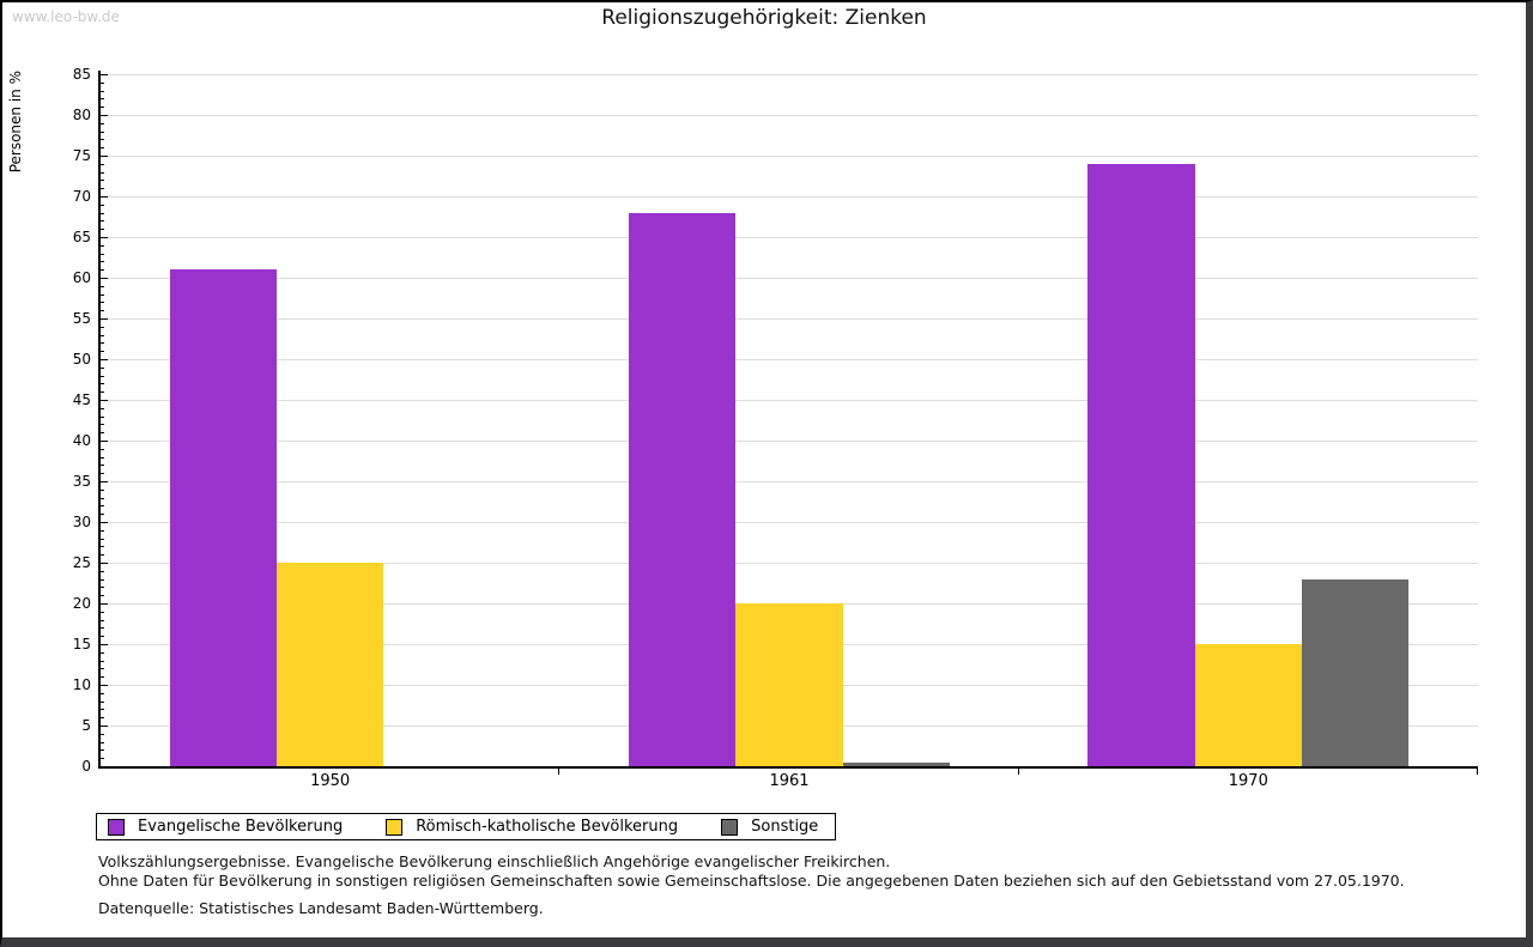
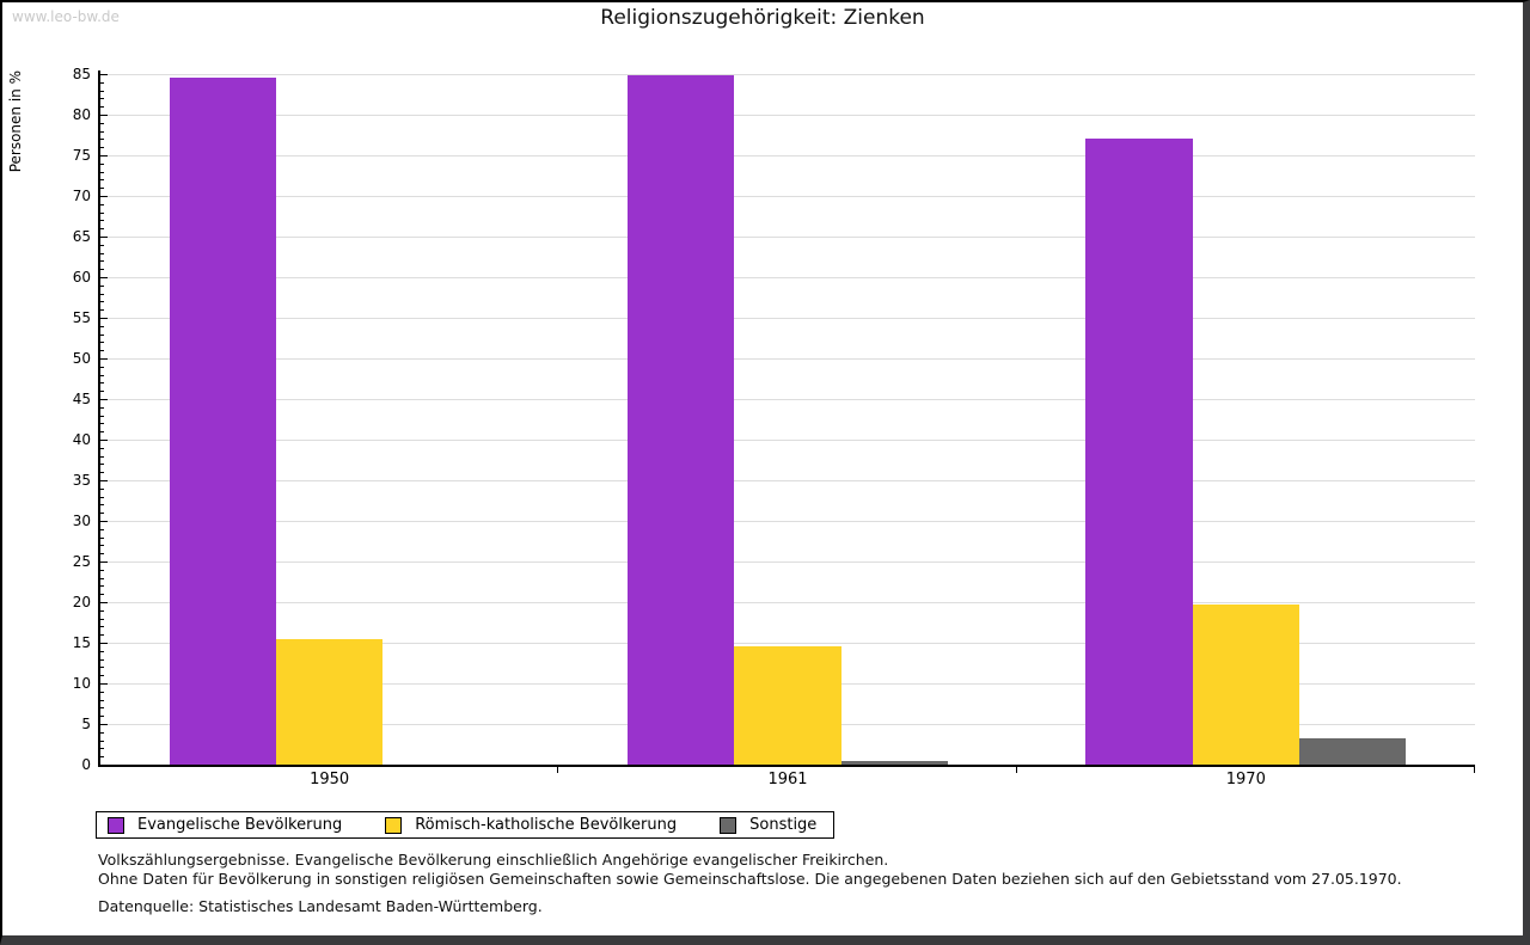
Evangelische Bevölkerung/1950: 61 -> 84
Römisch-katholische Bevölkerung/1950: 25 -> 16
Evangelische Bevölkerung/1961: 68 -> 85
Römisch-katholische Bevölkerung/1961: 20 -> 14
Evangelische Bevölkerung/1970: 74 -> 77
Römisch-katholische Bevölkerung/1970: 15 -> 20
Sonstige/1970: 23 -> 3
